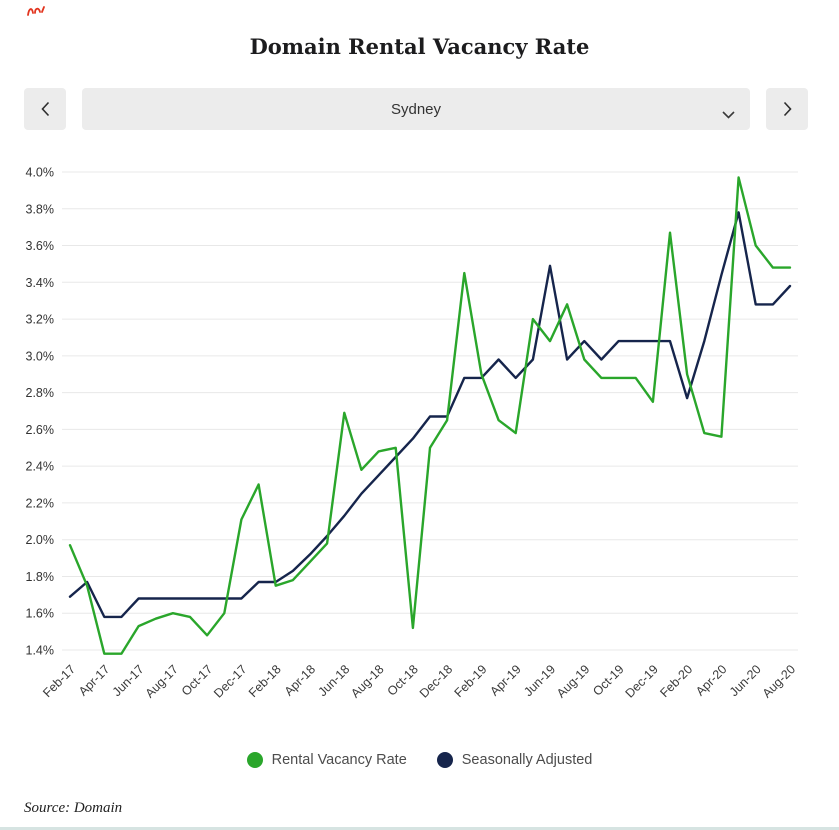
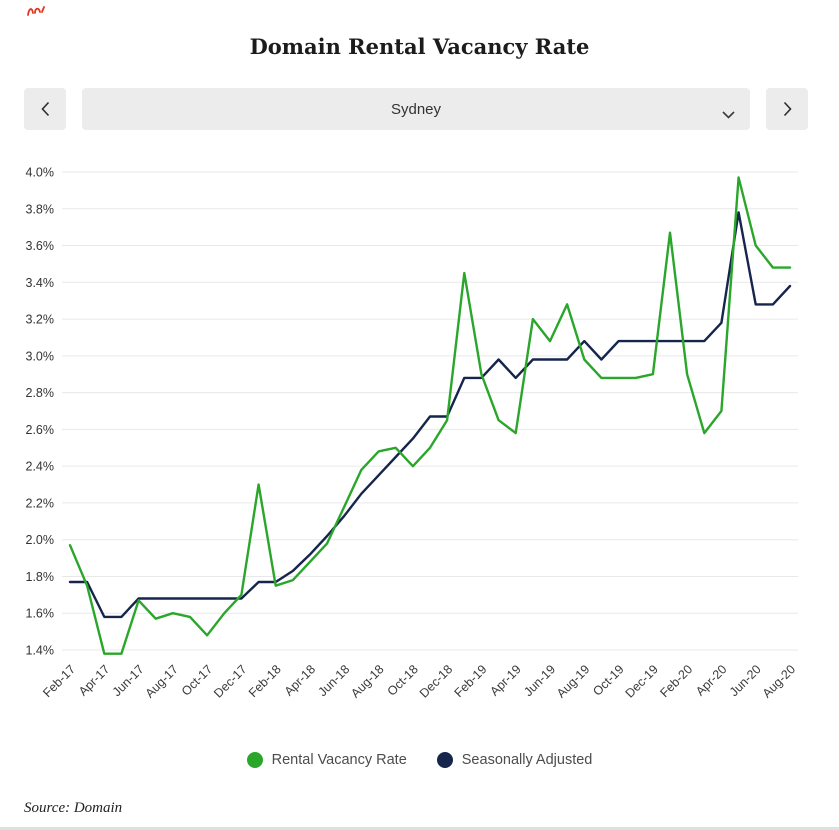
Seasonally Adjusted/Feb-17: 1.69% -> 1.77%
Rental Vacancy Rate/Jun-17: 1.53% -> 1.67%
Rental Vacancy Rate/Dec-17: 2.11% -> 1.70%
Rental Vacancy Rate/Jun-18: 2.69% -> 2.18%
Rental Vacancy Rate/Oct-18: 1.52% -> 2.40%
Seasonally Adjusted/Jun-19: 3.49% -> 2.98%
Rental Vacancy Rate/Dec-19: 2.75% -> 2.90%
Seasonally Adjusted/Feb-20: 2.77% -> 3.08%
Rental Vacancy Rate/Apr-20: 2.56% -> 2.70%
Seasonally Adjusted/Apr-20: 3.44% -> 3.18%
